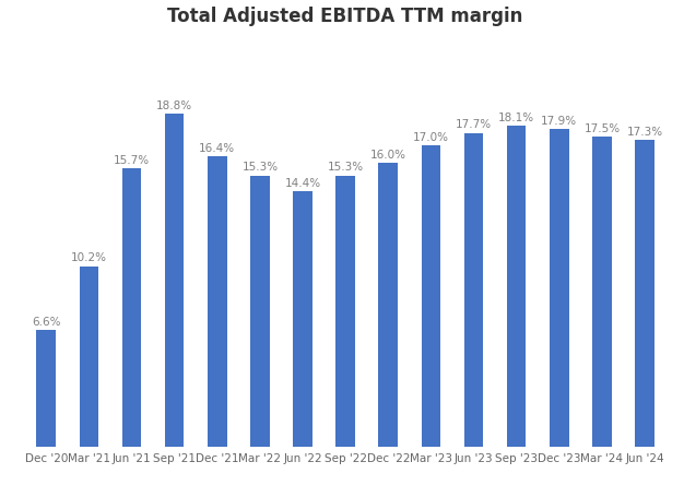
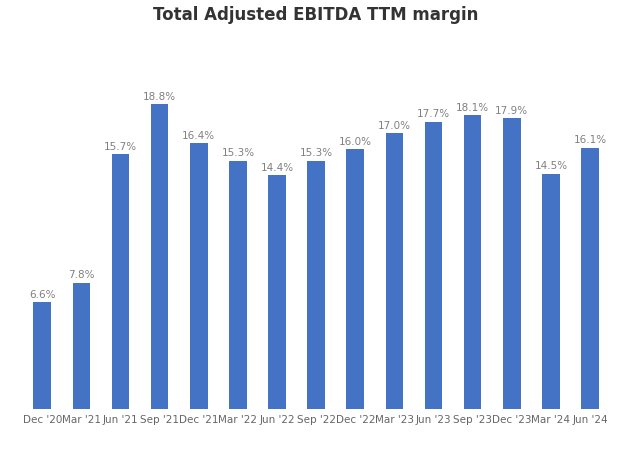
Mar '21: 10.2% -> 7.8%
Mar '24: 17.5% -> 14.5%
Jun '24: 17.3% -> 16.1%
